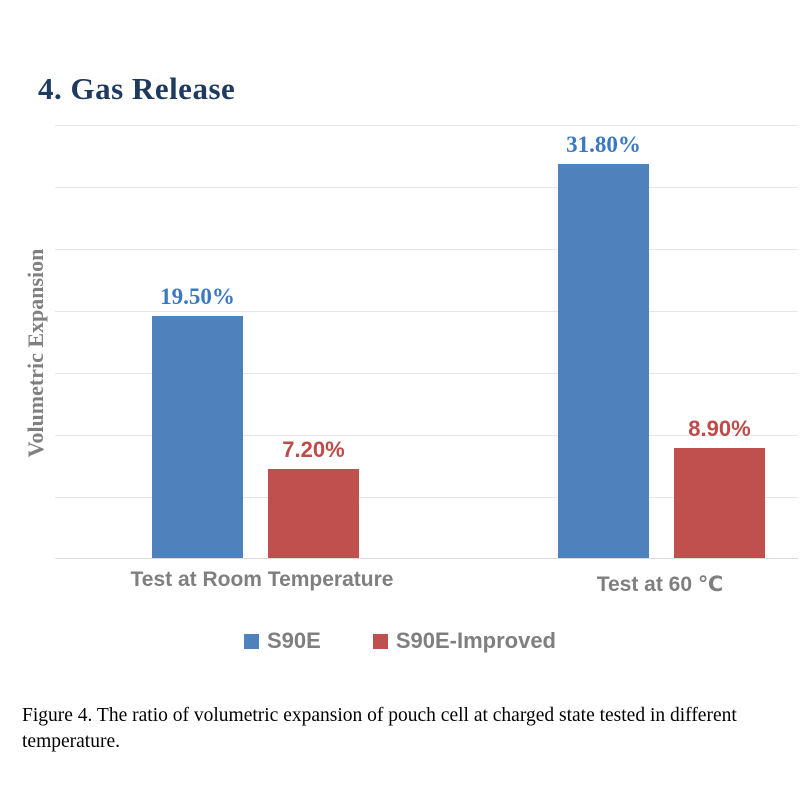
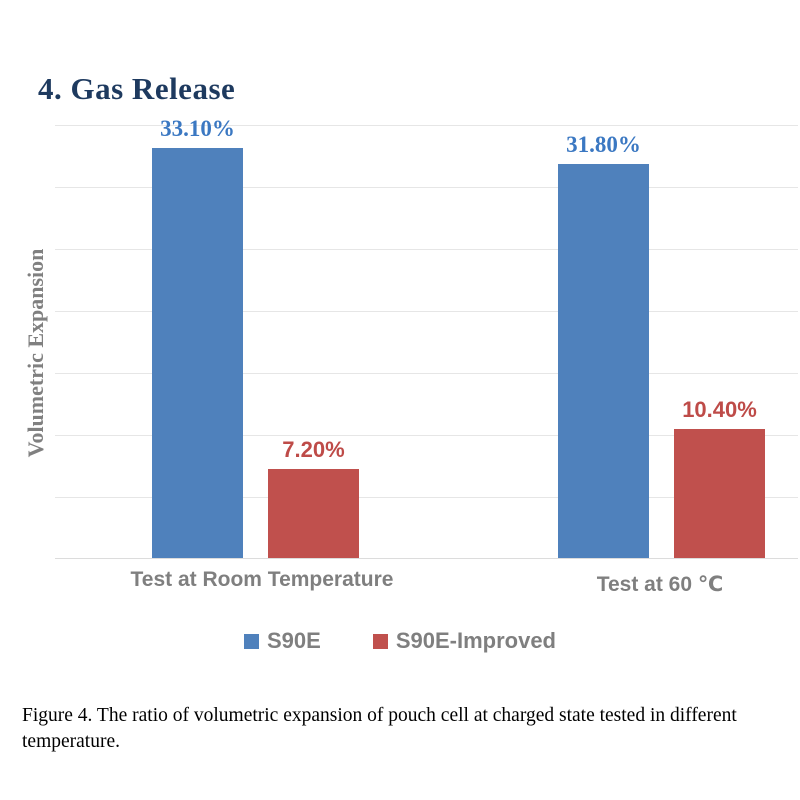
S90E/Test at Room Temperature: 19.50% -> 33.10%
S90E-Improved/Test at 60 ℃: 8.90% -> 10.40%
